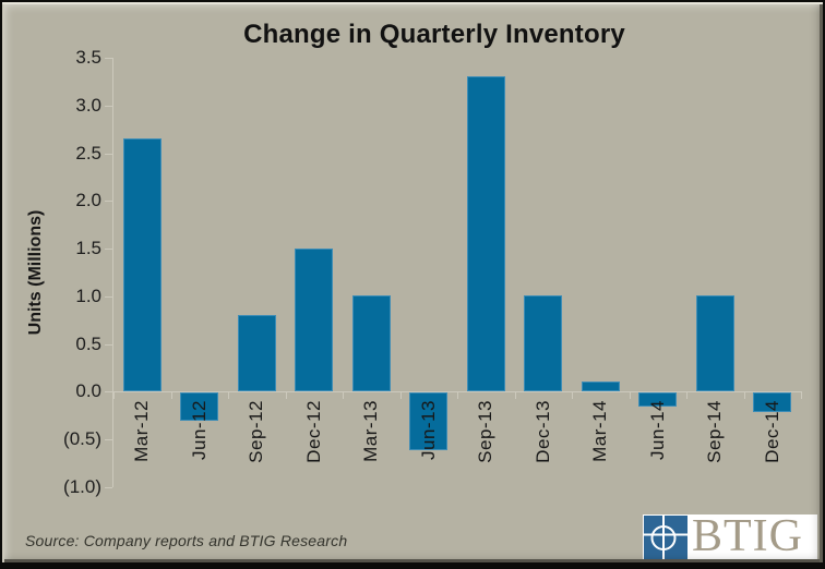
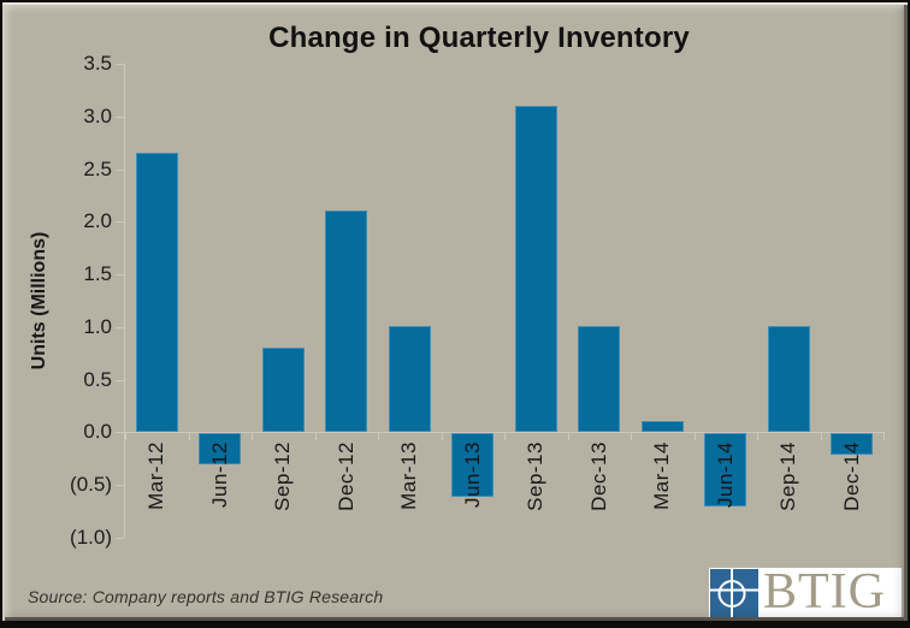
Dec-12: 1.5 -> 2.1
Sep-13: 3.3 -> 3.1
Jun-14: -0.1 -> -0.7
